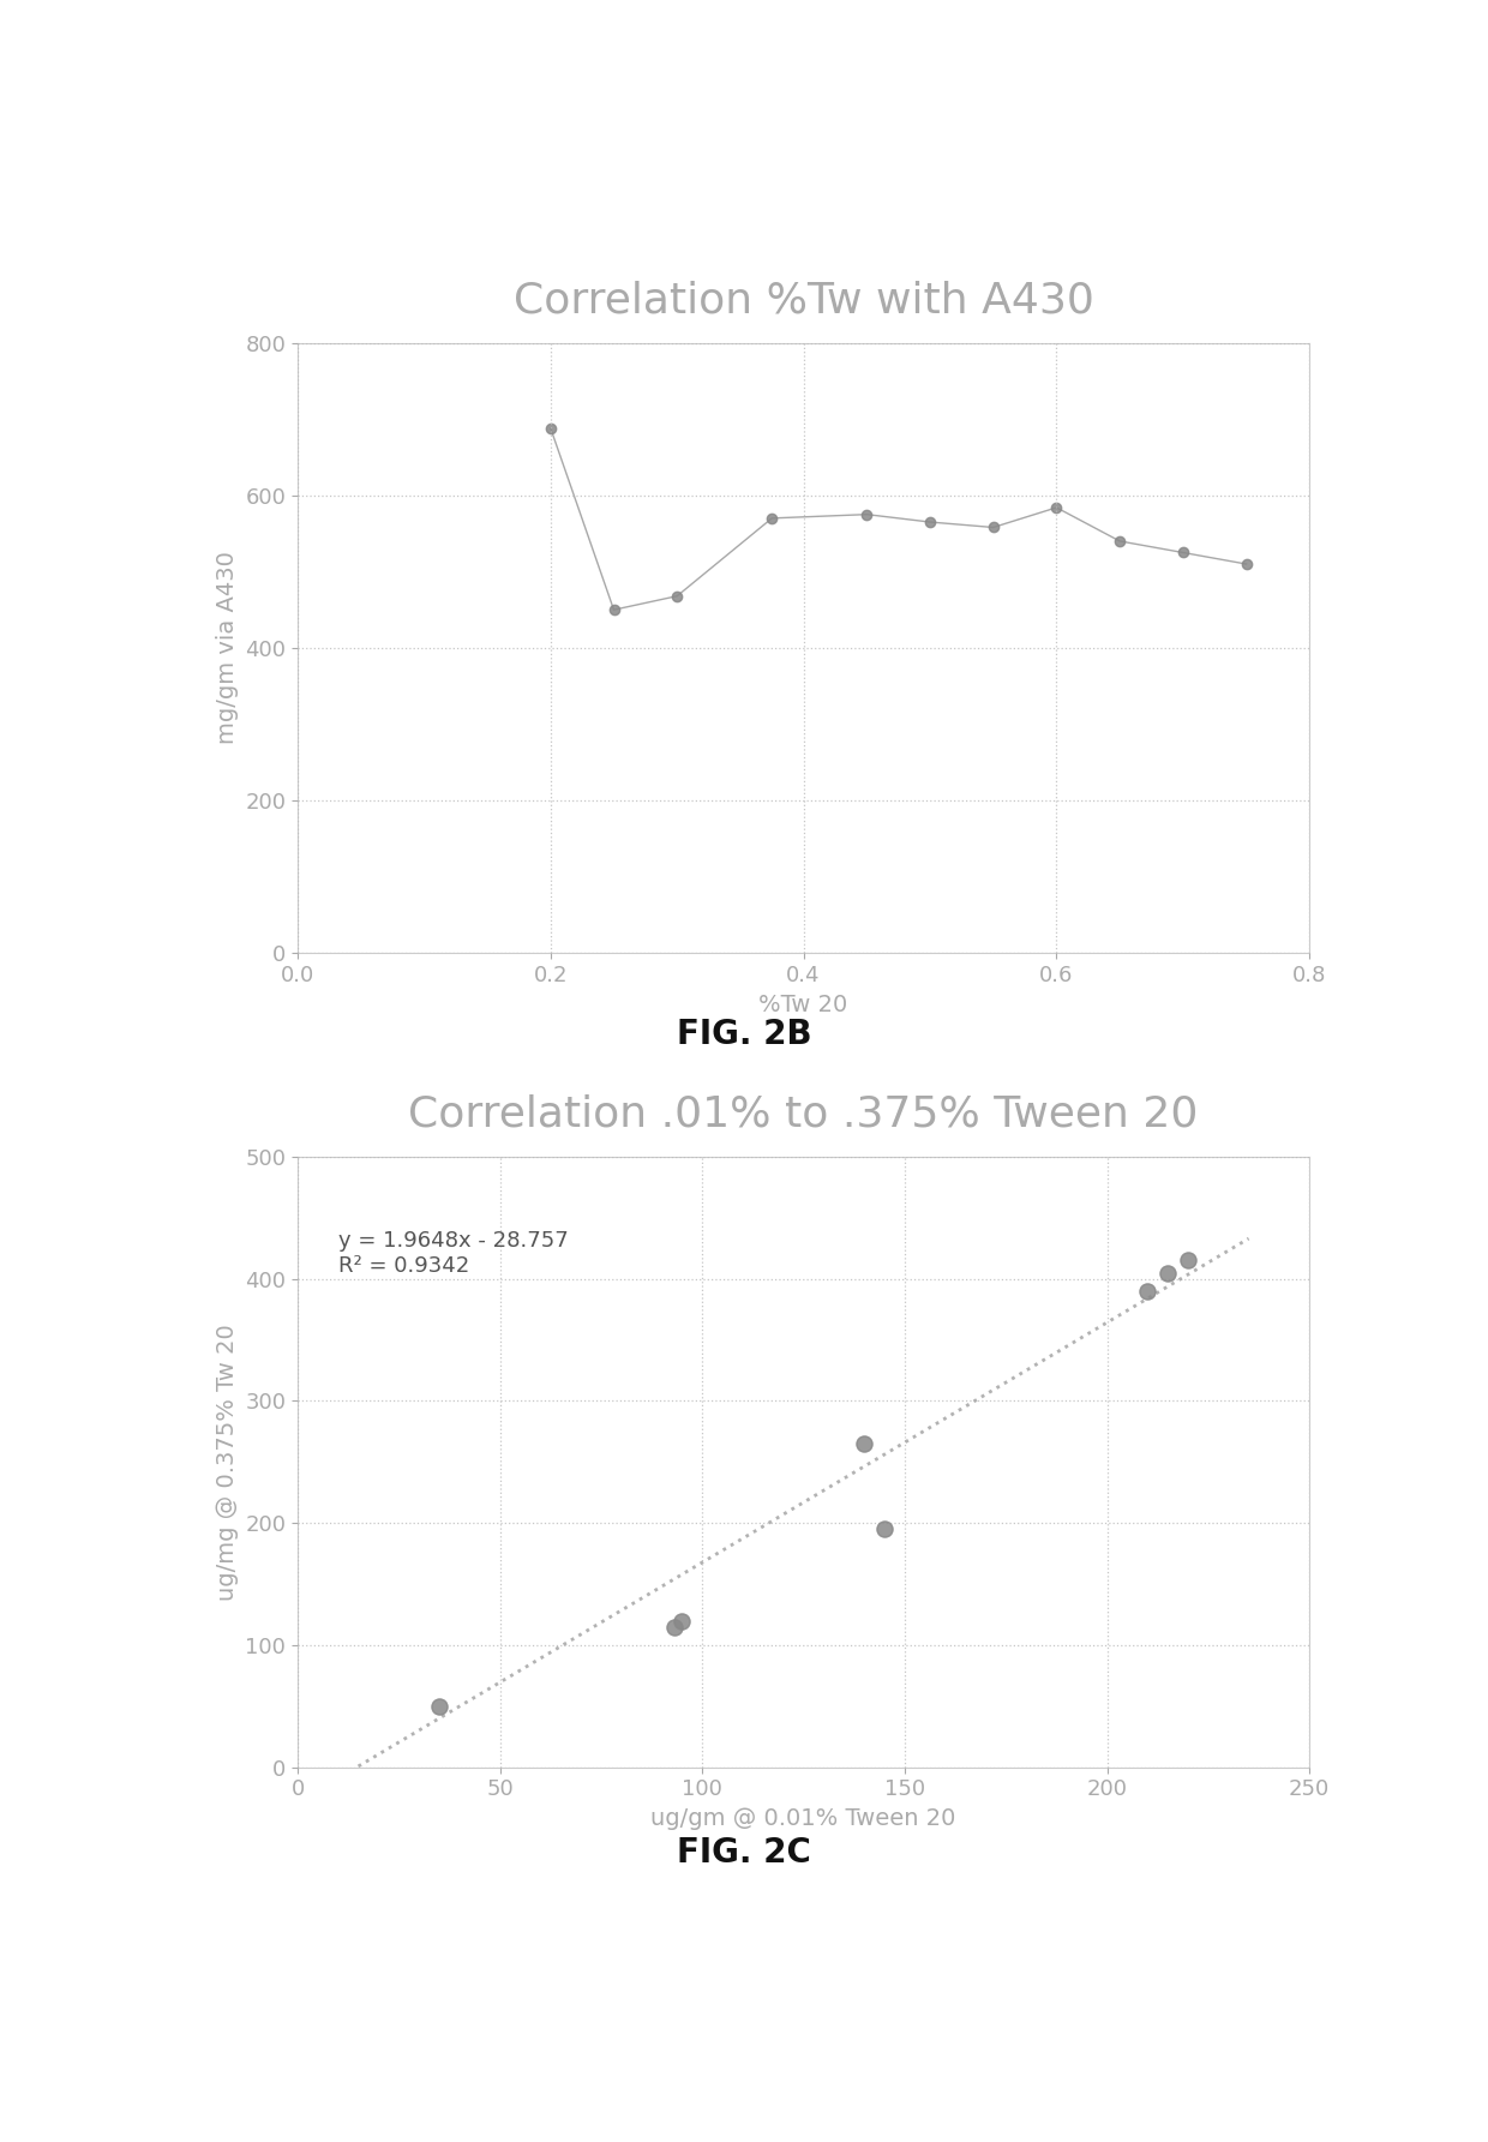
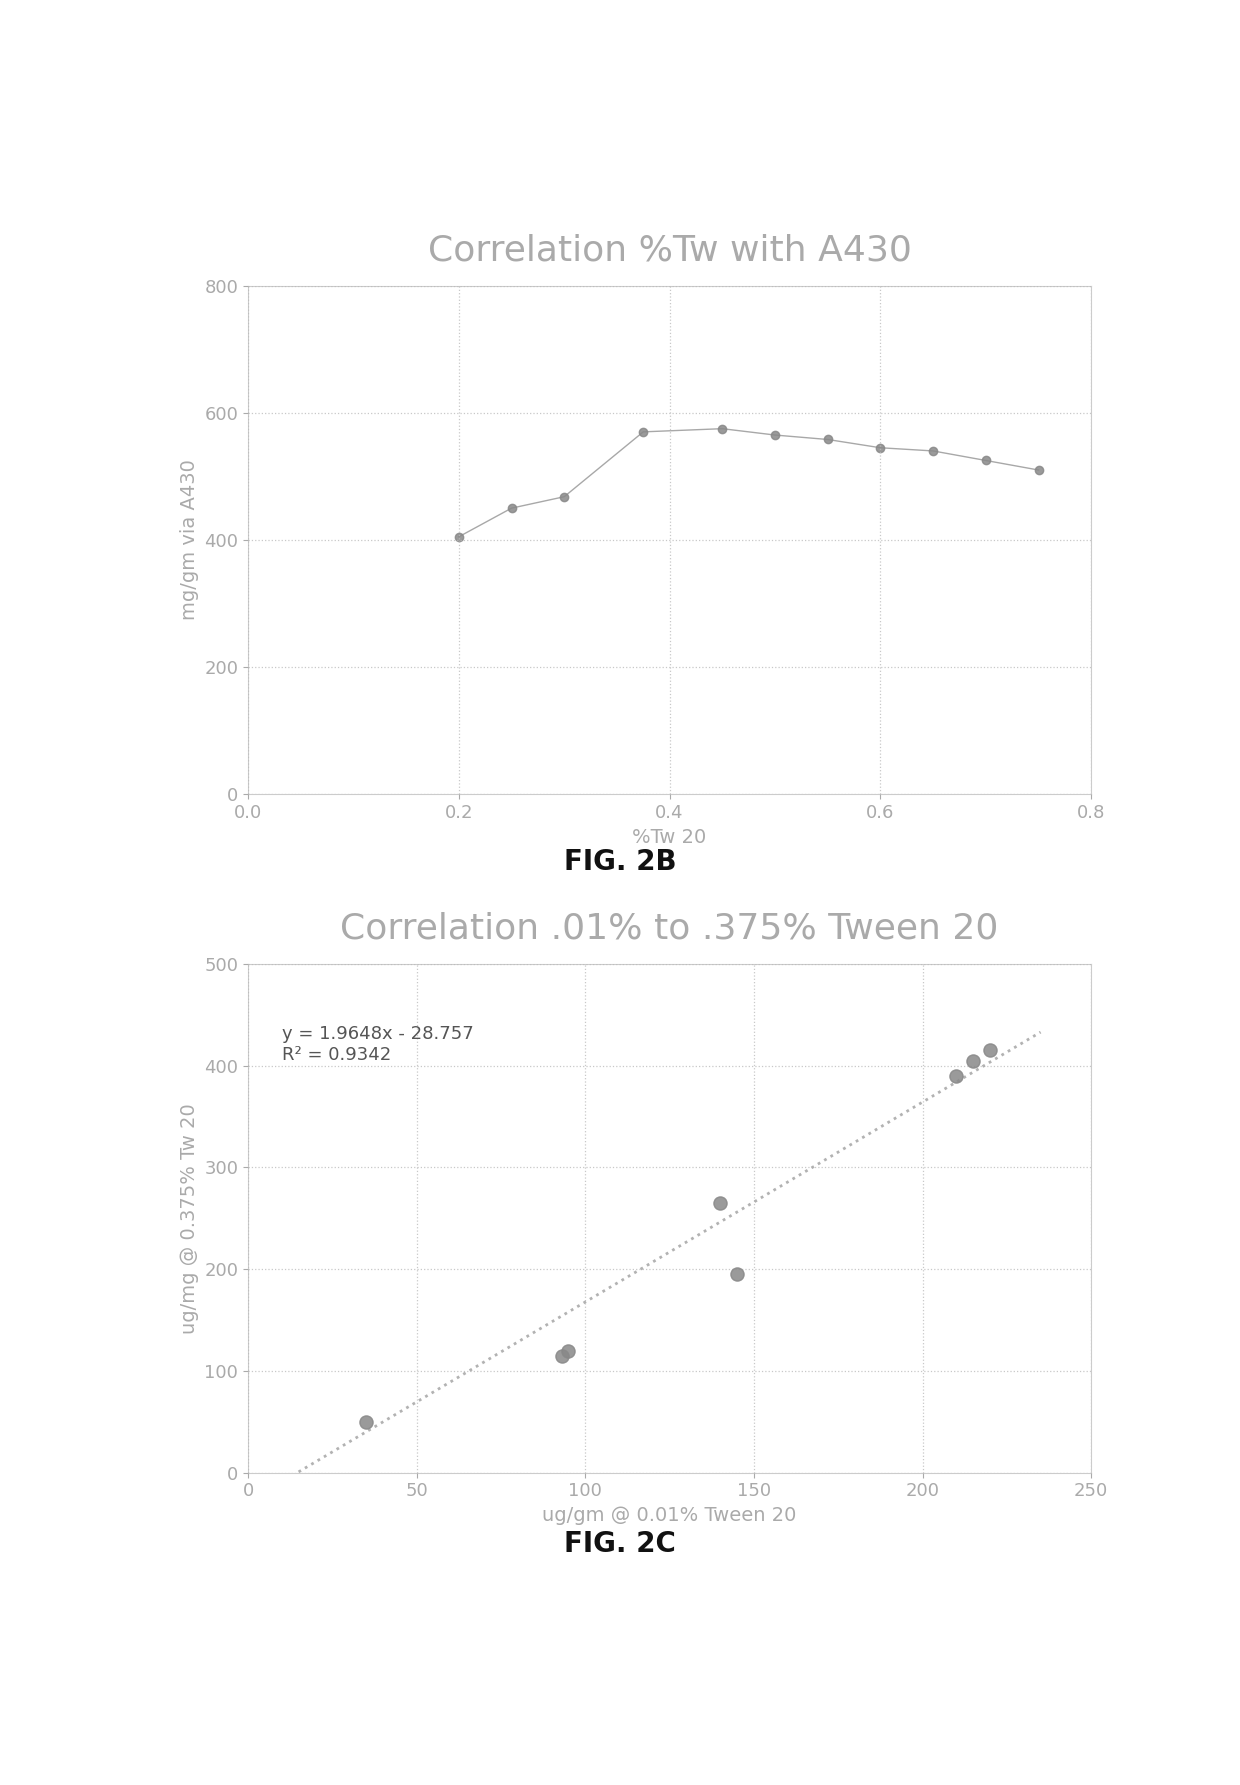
Correlation %Tw with A430/0.2: 688 -> 405
Correlation %Tw with A430/0.6: 584 -> 545
